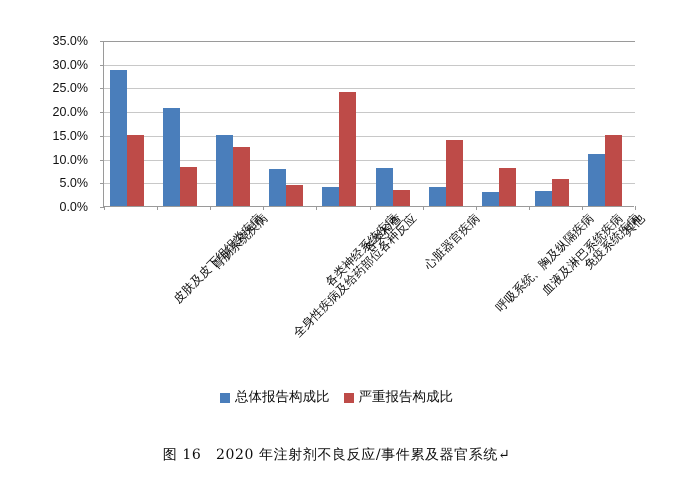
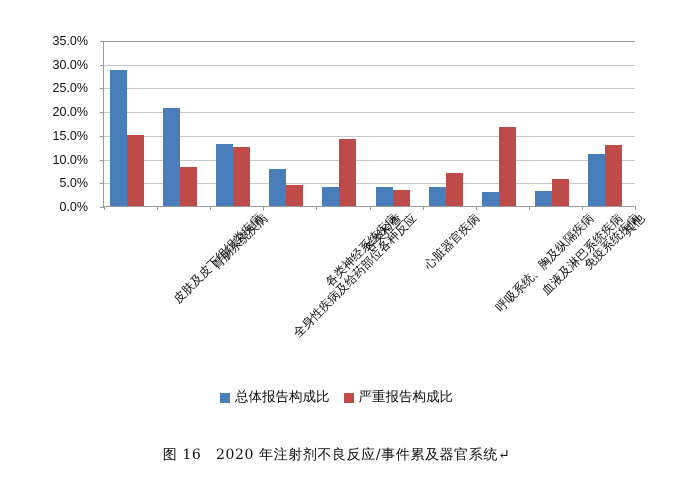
总体报告构成比/全身性疾病及给药部位各种反应: 15% -> 13%
严重报告构成比/各类检查: 24% -> 14%
总体报告构成比/心脏器官疾病: 8% -> 4%
严重报告构成比/呼吸系统、胸及纵隔疾病: 14% -> 7%
严重报告构成比/血液及淋巴系统疾病: 8% -> 17%
严重报告构成比/其他: 15% -> 13%
